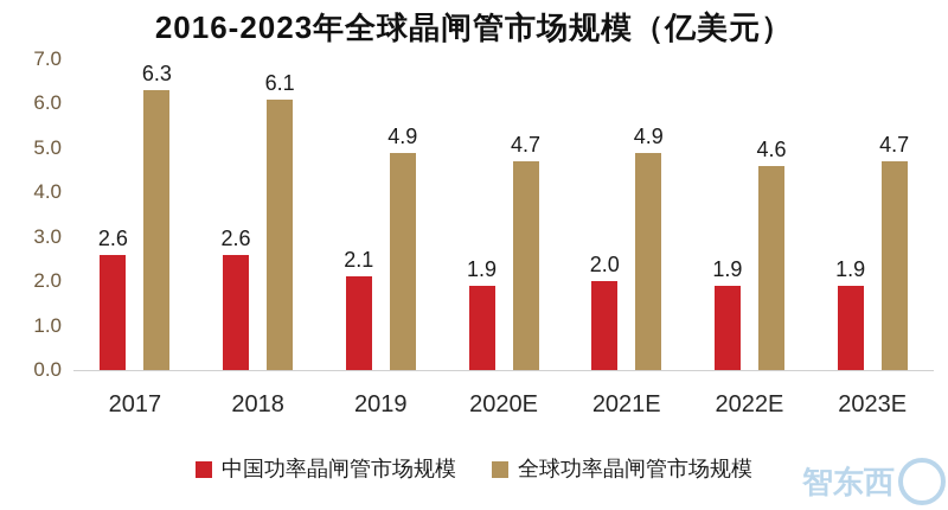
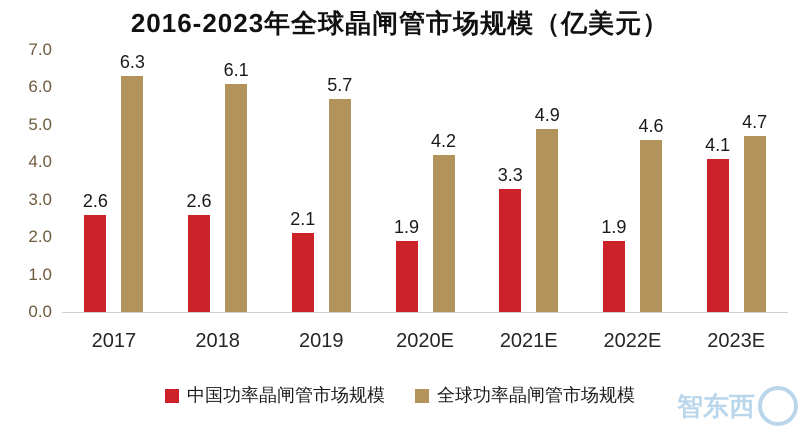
全球功率晶闸管市场规模/2019: 4.9 -> 5.7
全球功率晶闸管市场规模/2020E: 4.7 -> 4.2
中国功率晶闸管市场规模/2021E: 2.0 -> 3.3
中国功率晶闸管市场规模/2023E: 1.9 -> 4.1
